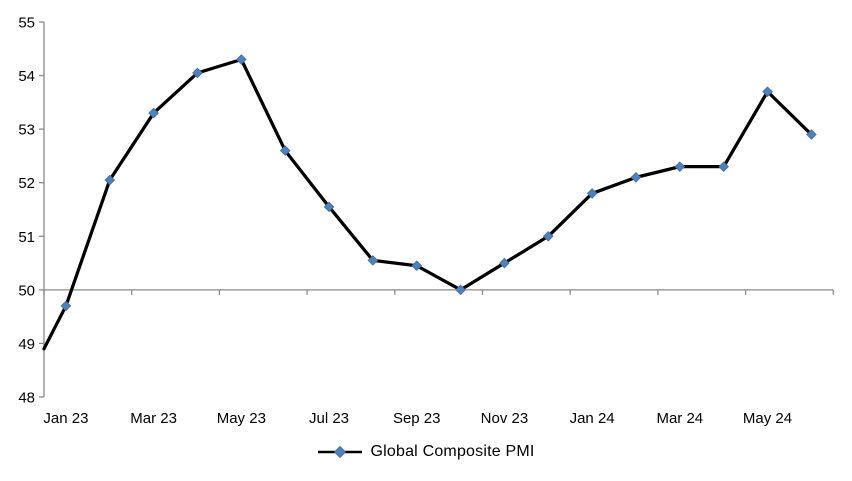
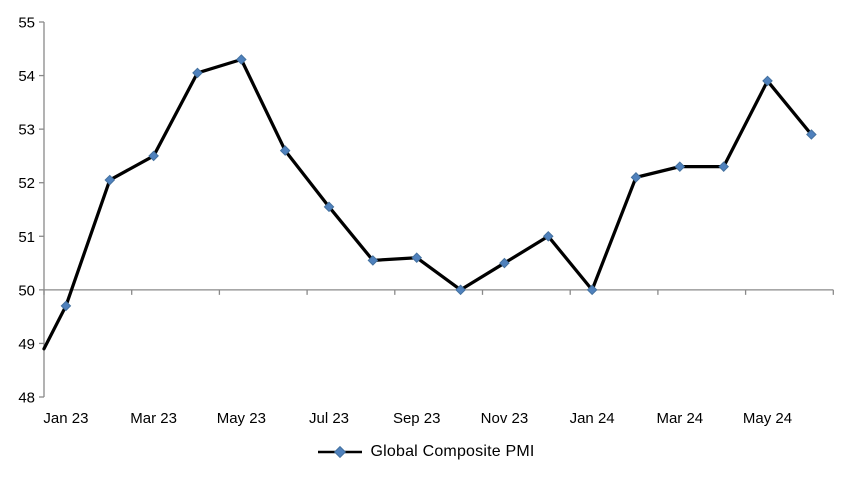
Mar 23: 53.3 -> 52.5
Sep 23: 50.5 -> 50.6
Jan 24: 51.8 -> 50.0
May 24: 53.7 -> 53.9
